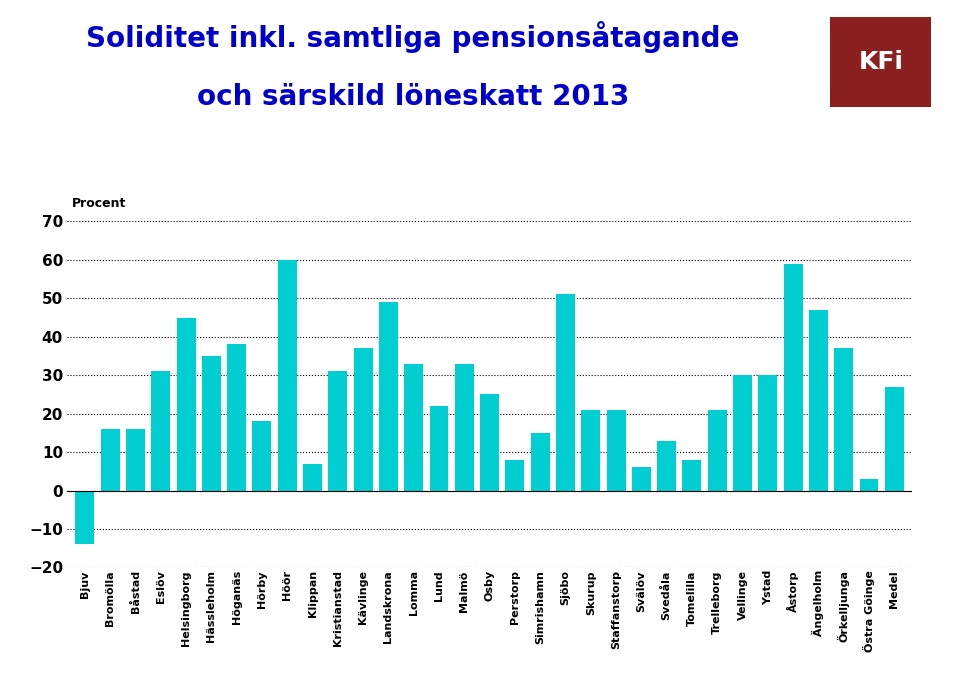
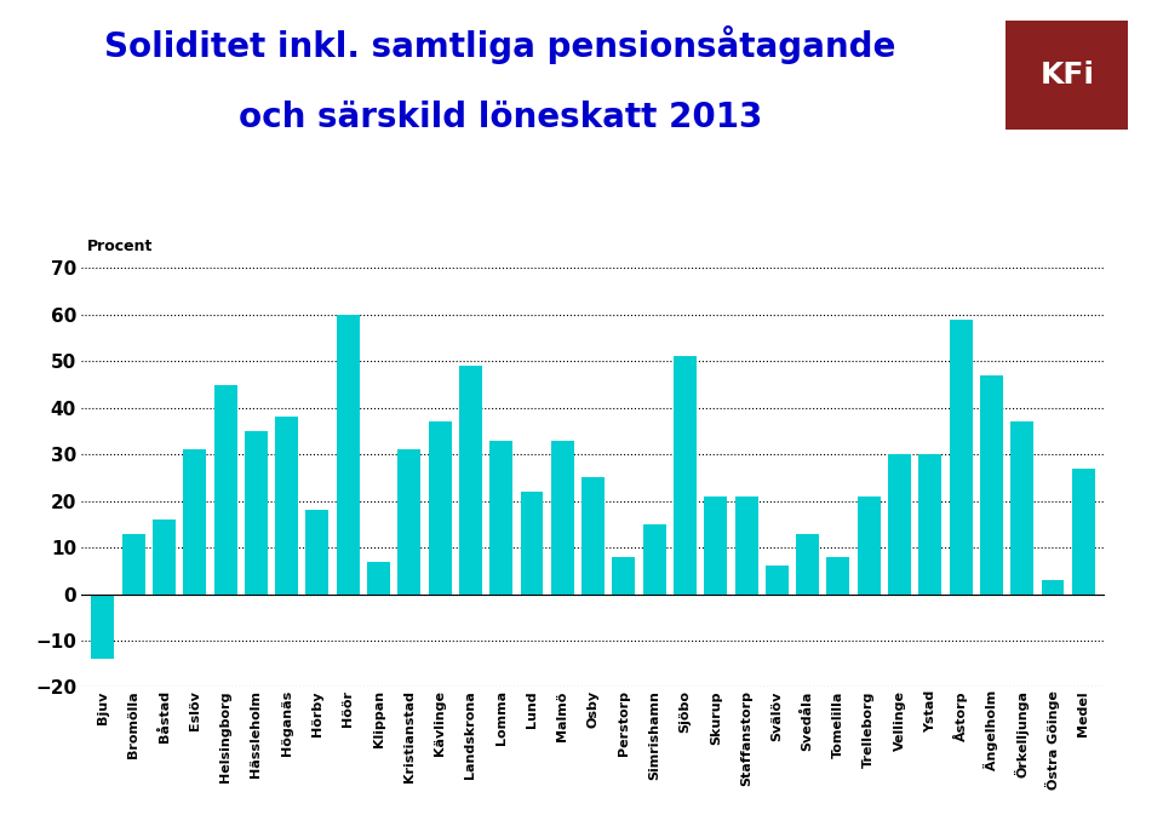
Bromölla: 16 -> 13
